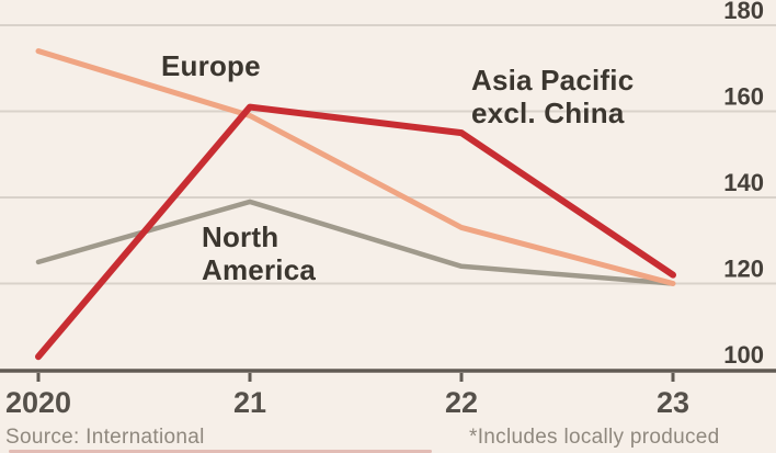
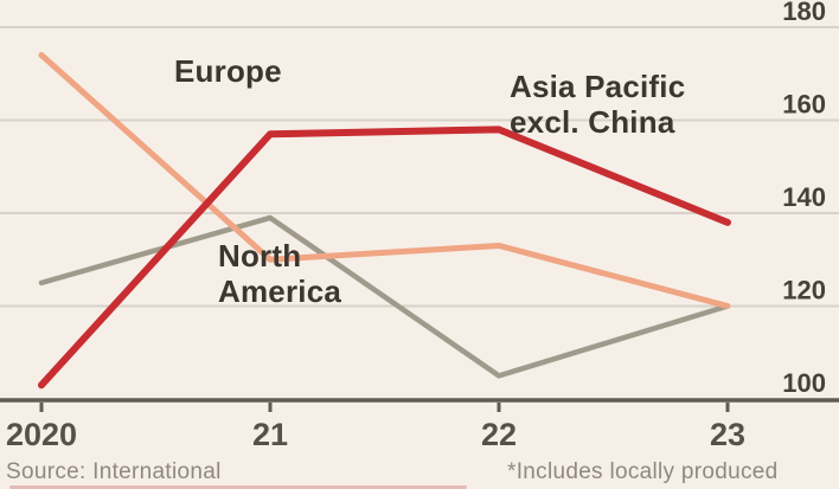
Europe/21: 159 -> 130
Asia Pacific excl. China/21: 161 -> 157
North America/22: 124 -> 105
Asia Pacific excl. China/22: 155 -> 158
Asia Pacific excl. China/23: 122 -> 138
